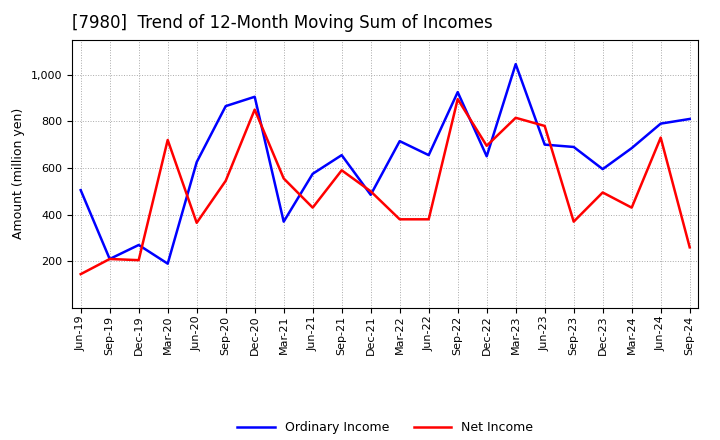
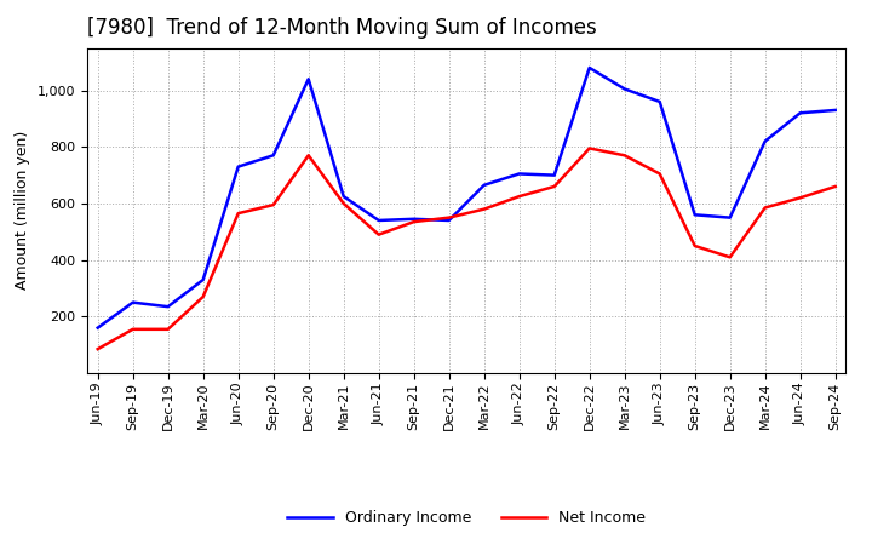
Ordinary Income/Jun-19: 505 -> 160
Net Income/Jun-19: 145 -> 85
Ordinary Income/Sep-19: 210 -> 250
Net Income/Sep-19: 210 -> 155
Ordinary Income/Dec-19: 270 -> 235
Net Income/Dec-19: 205 -> 155
Ordinary Income/Mar-20: 190 -> 330
Net Income/Mar-20: 720 -> 270
Ordinary Income/Jun-20: 625 -> 730
Net Income/Jun-20: 365 -> 565
Ordinary Income/Sep-20: 865 -> 770
Net Income/Sep-20: 545 -> 595
Ordinary Income/Dec-20: 905 -> 1,040
Net Income/Dec-20: 850 -> 770
Ordinary Income/Mar-21: 370 -> 625
Net Income/Mar-21: 555 -> 600
Ordinary Income/Jun-21: 575 -> 540
Net Income/Jun-21: 430 -> 490
Ordinary Income/Sep-21: 655 -> 545
Net Income/Sep-21: 590 -> 535
Ordinary Income/Dec-21: 485 -> 540
Net Income/Dec-21: 500 -> 550
Ordinary Income/Mar-22: 715 -> 665
Net Income/Mar-22: 380 -> 580
Ordinary Income/Jun-22: 655 -> 705
Net Income/Jun-22: 380 -> 625
Ordinary Income/Sep-22: 925 -> 700
Net Income/Sep-22: 895 -> 660
Ordinary Income/Dec-22: 650 -> 1,080
Net Income/Dec-22: 695 -> 795
Ordinary Income/Mar-23: 1,045 -> 1,005
Net Income/Mar-23: 815 -> 770
Ordinary Income/Jun-23: 700 -> 960
Net Income/Jun-23: 780 -> 705
Ordinary Income/Sep-23: 690 -> 560
Net Income/Sep-23: 370 -> 450
Ordinary Income/Dec-23: 595 -> 550
Net Income/Dec-23: 495 -> 410
Ordinary Income/Mar-24: 685 -> 820
Net Income/Mar-24: 430 -> 585
Ordinary Income/Jun-24: 790 -> 920
Net Income/Jun-24: 730 -> 620
Ordinary Income/Sep-24: 810 -> 930
Net Income/Sep-24: 260 -> 660
